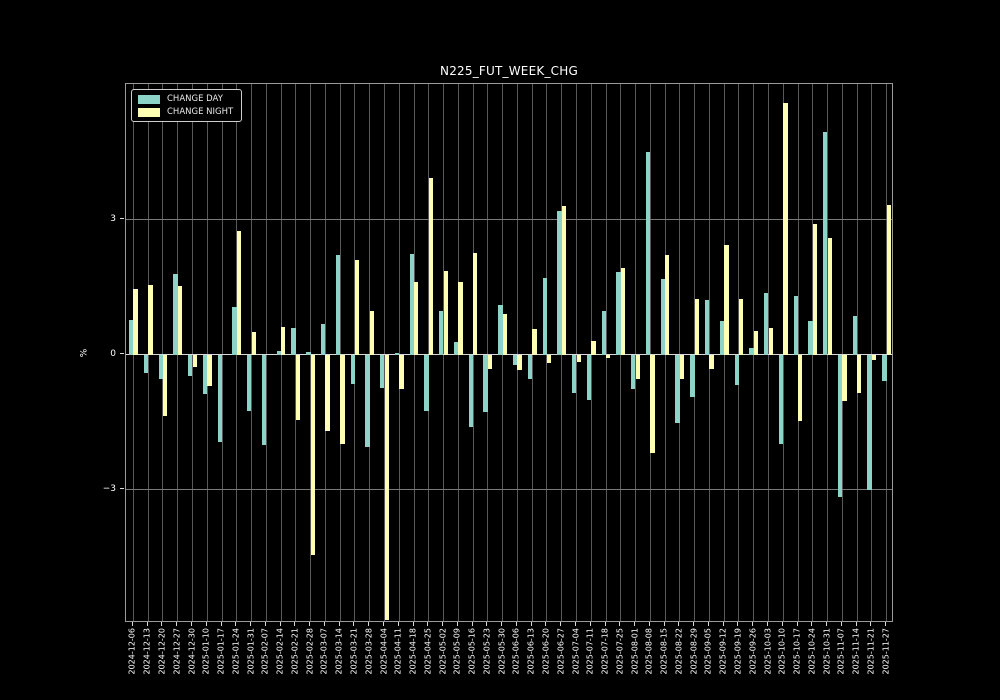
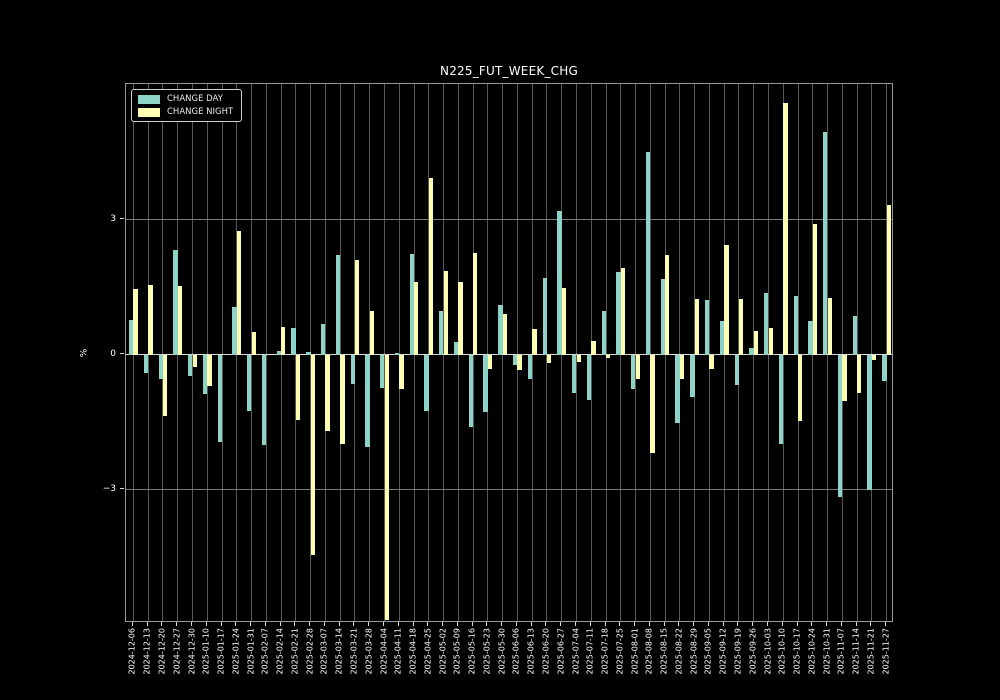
CHANGE DAY/2024-12-27: 1.8 -> 2.3
CHANGE NIGHT/2025-06-27: 3.3 -> 1.5
CHANGE NIGHT/2025-10-31: 2.6 -> 1.3
